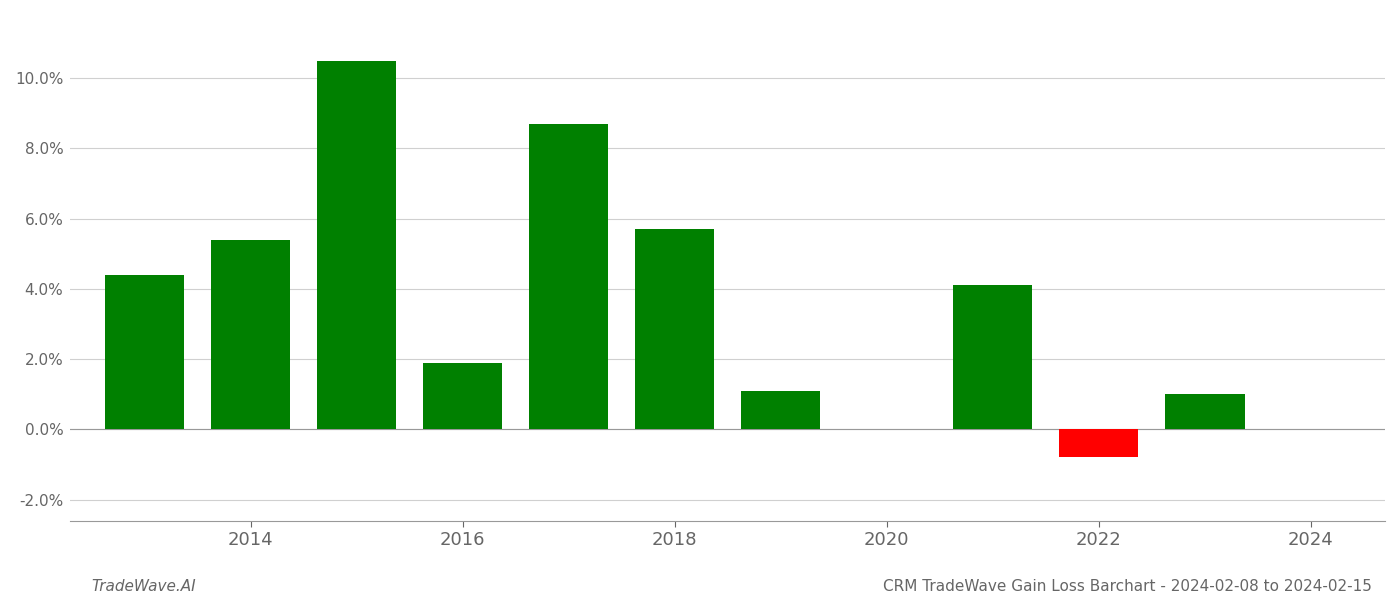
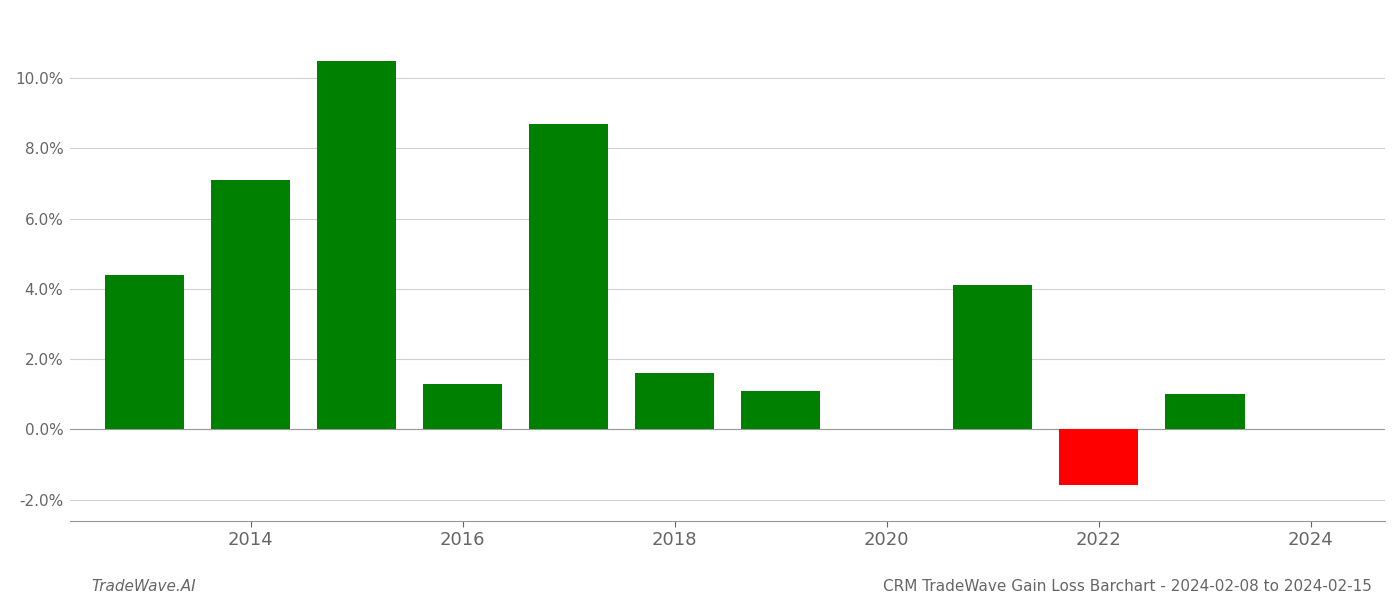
2014: 5.4% -> 7.1%
2016: 1.9% -> 1.3%
2018: 5.7% -> 1.6%
2022: -0.8% -> -1.6%
